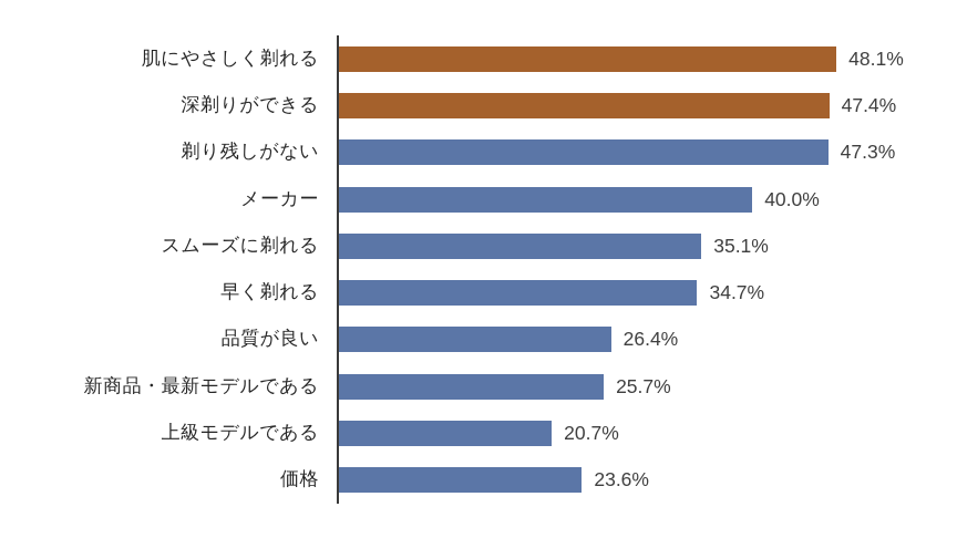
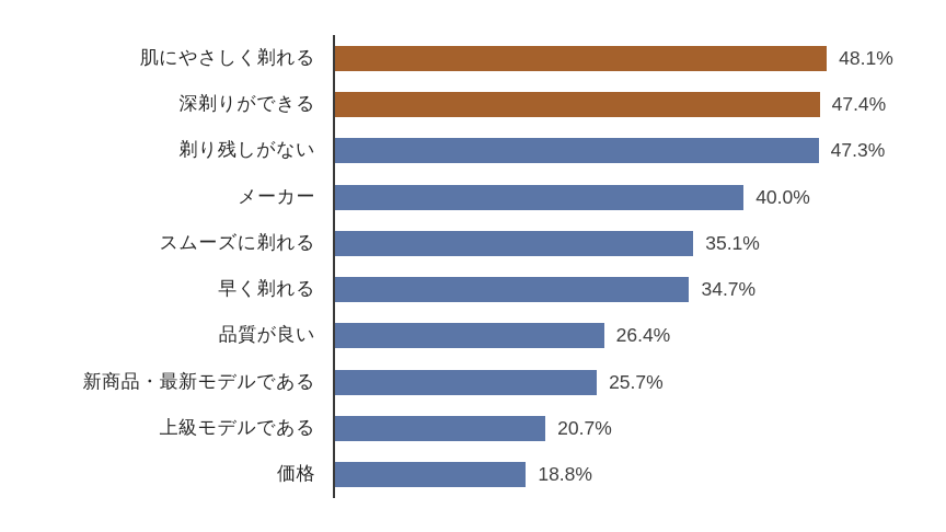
価格: 23.6% -> 18.8%
